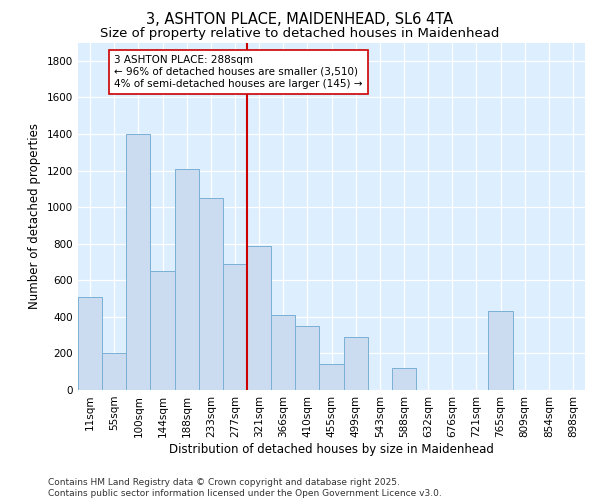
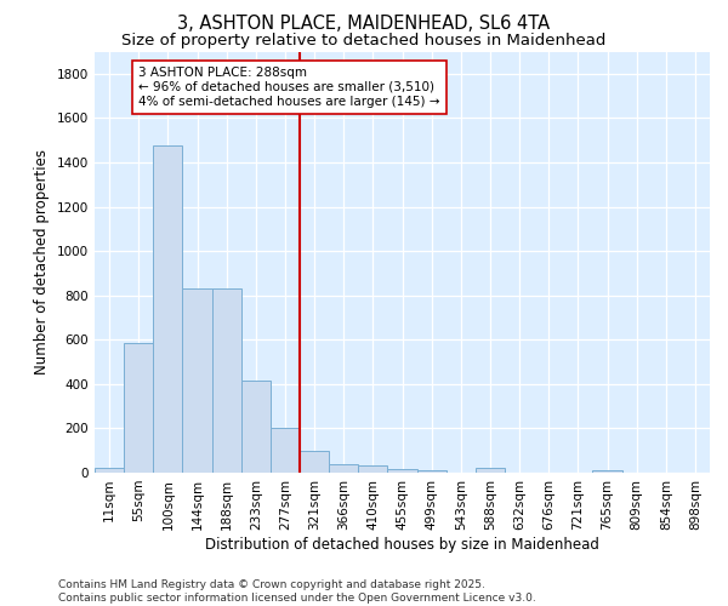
11sqm: 510 -> 20
55sqm: 200 -> 580
100sqm: 1400 -> 1480
144sqm: 650 -> 830
188sqm: 1210 -> 830
233sqm: 1050 -> 420
277sqm: 690 -> 200
321sqm: 790 -> 100
366sqm: 410 -> 40
410sqm: 350 -> 40
455sqm: 140 -> 20
499sqm: 290 -> 10
588sqm: 120 -> 20
765sqm: 430 -> 10
